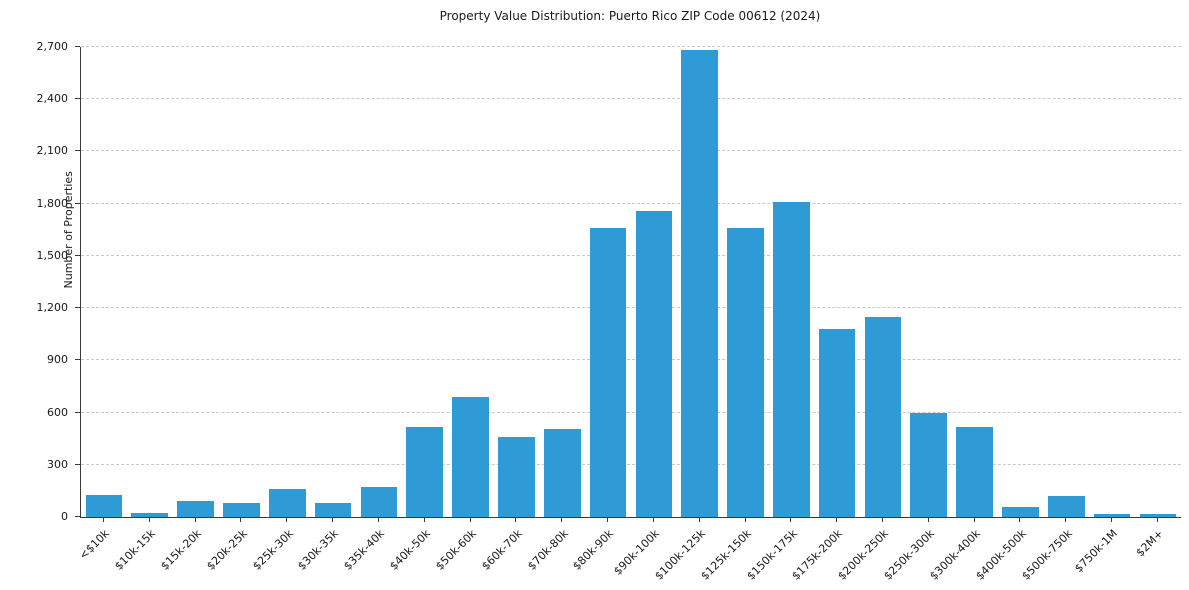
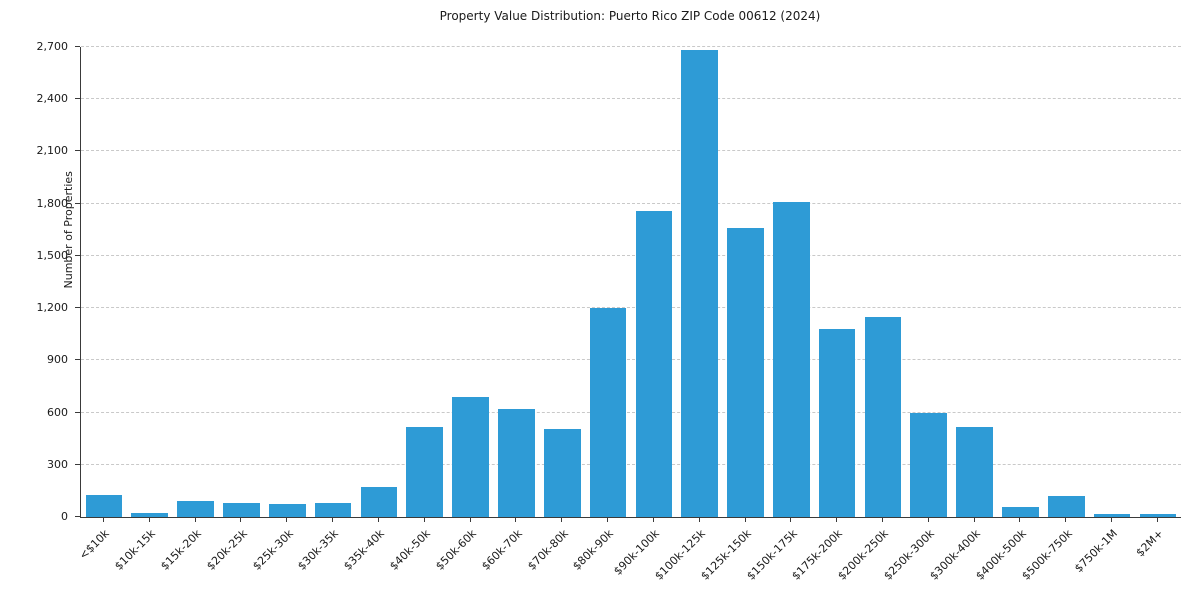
$25k-30k: 160 -> 80
$60k-70k: 460 -> 620
$80k-90k: 1660 -> 1200
